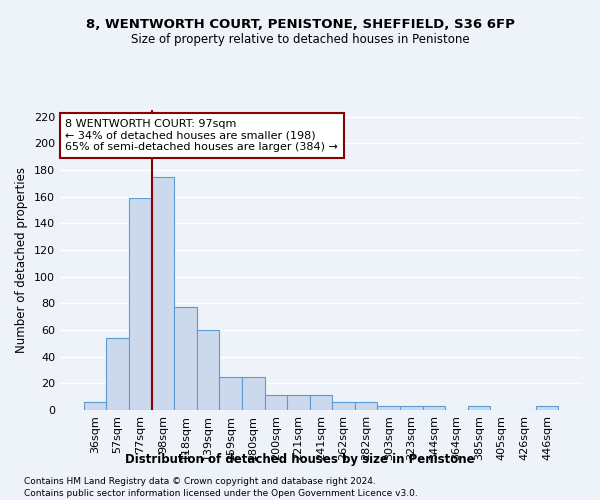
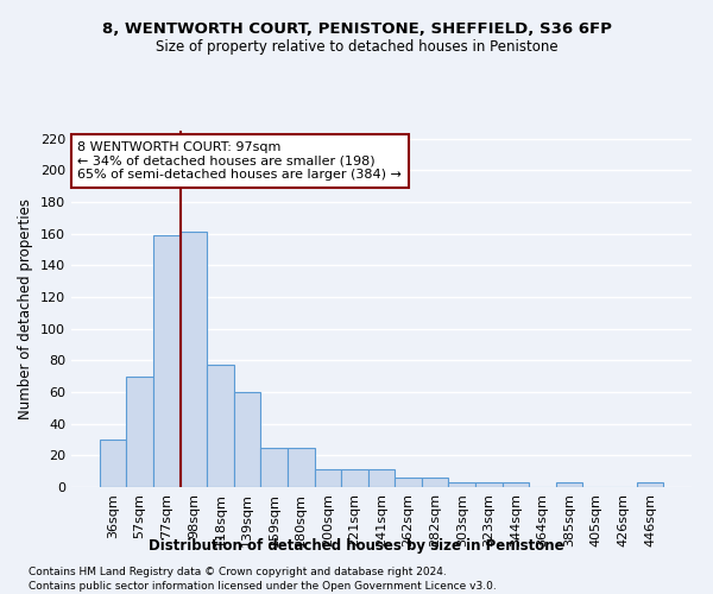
36sqm: 6 -> 30
57sqm: 54 -> 70
98sqm: 175 -> 161
